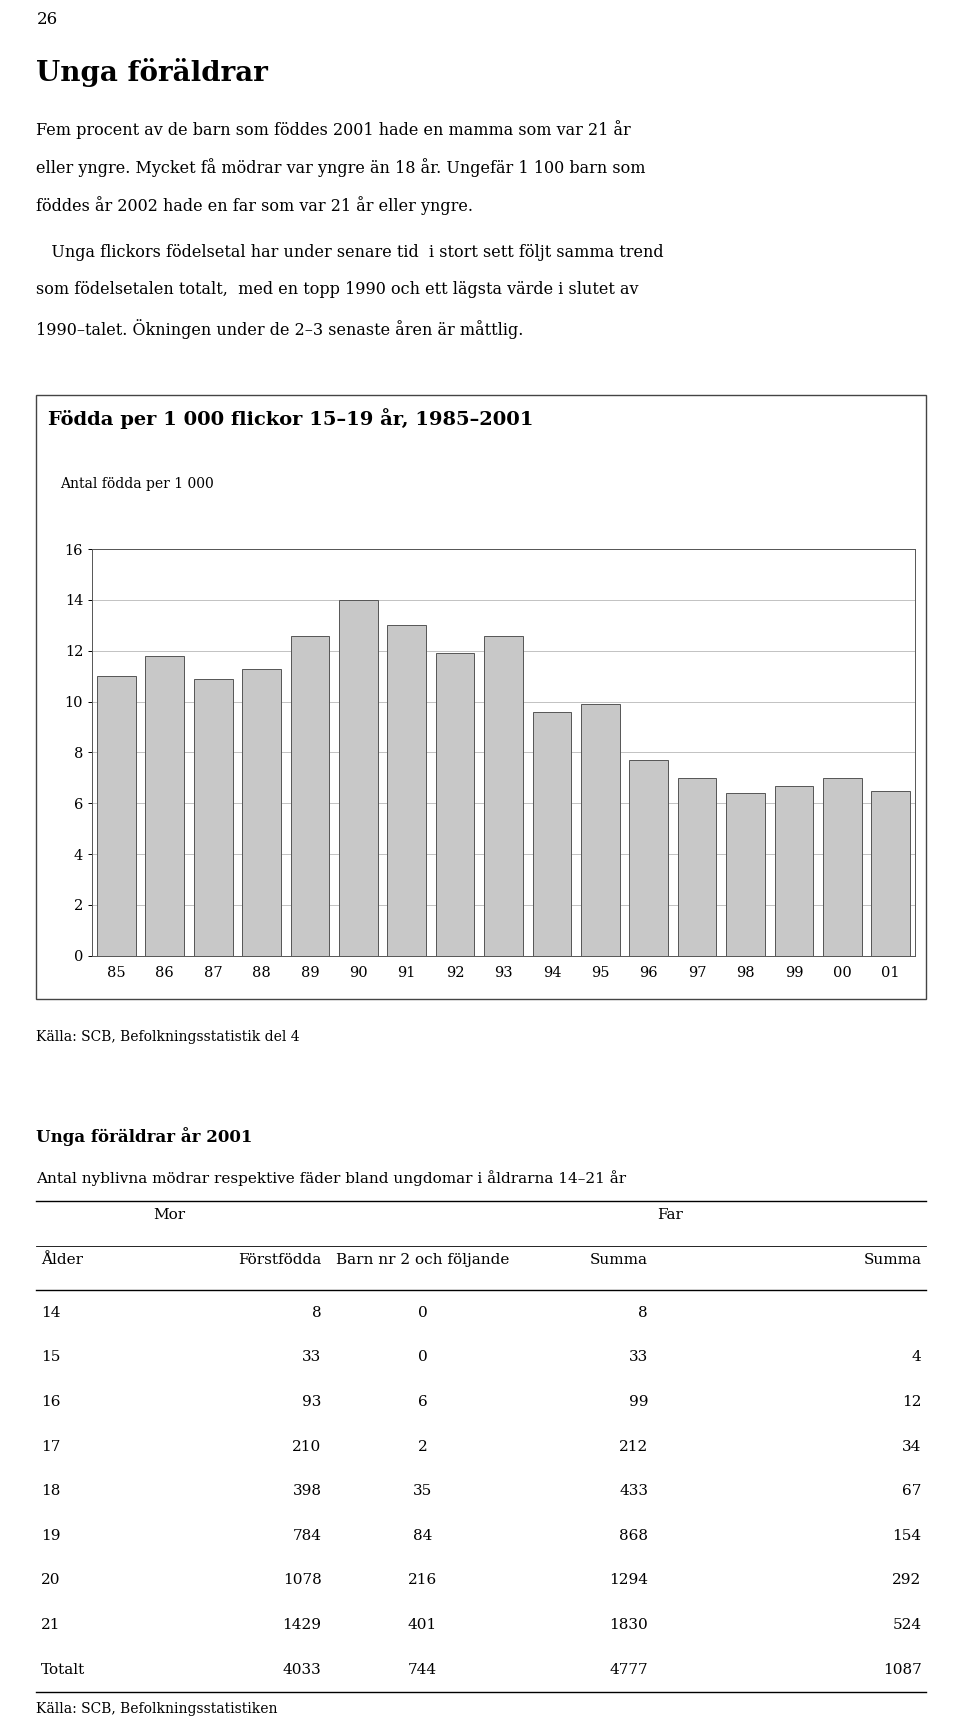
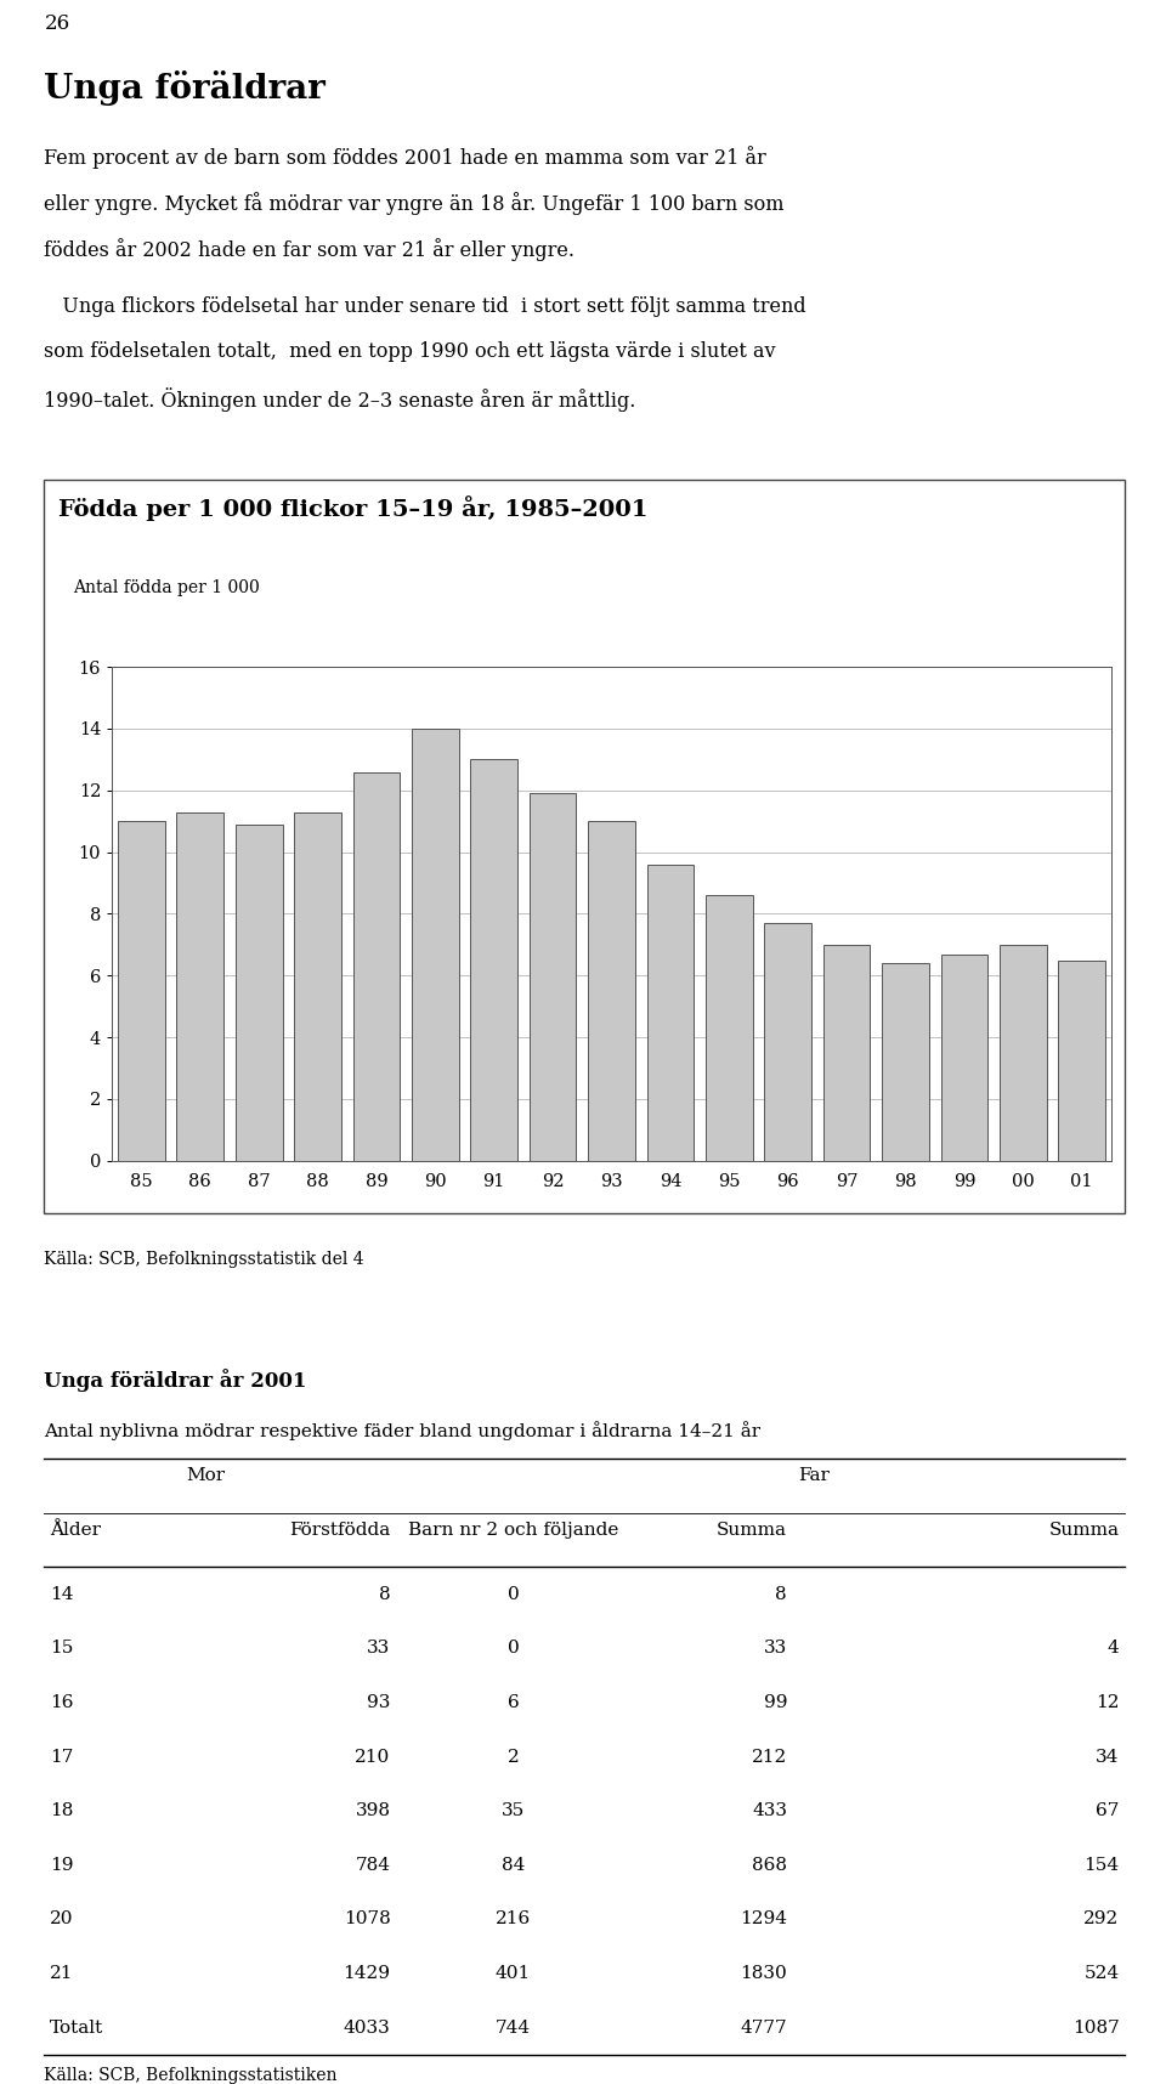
86: 11.8 -> 11.3
93: 12.6 -> 11.0
95: 9.9 -> 8.6
